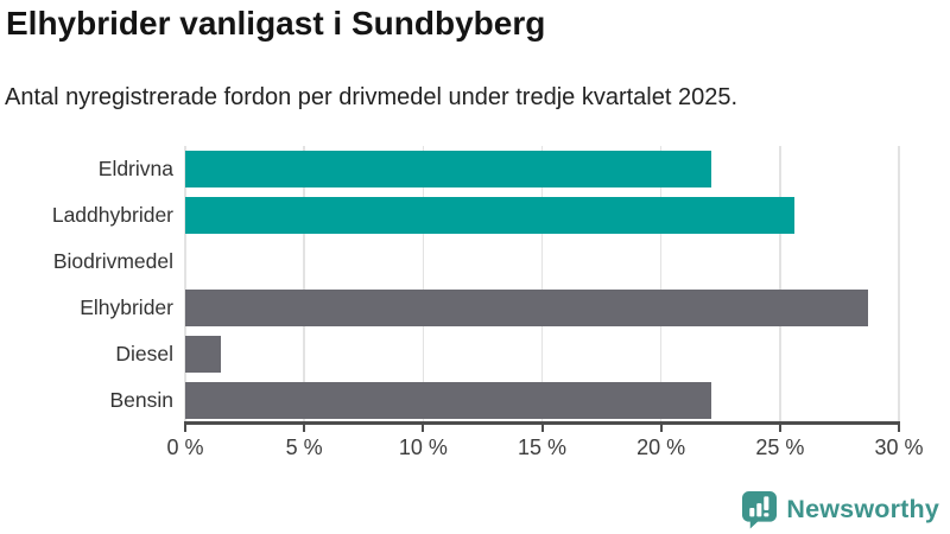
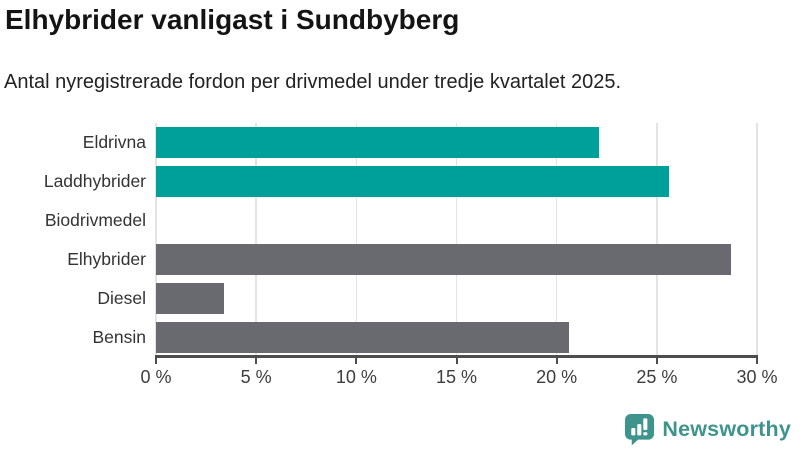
Diesel: 1.5% -> 3.4%
Bensin: 22.1% -> 20.6%
